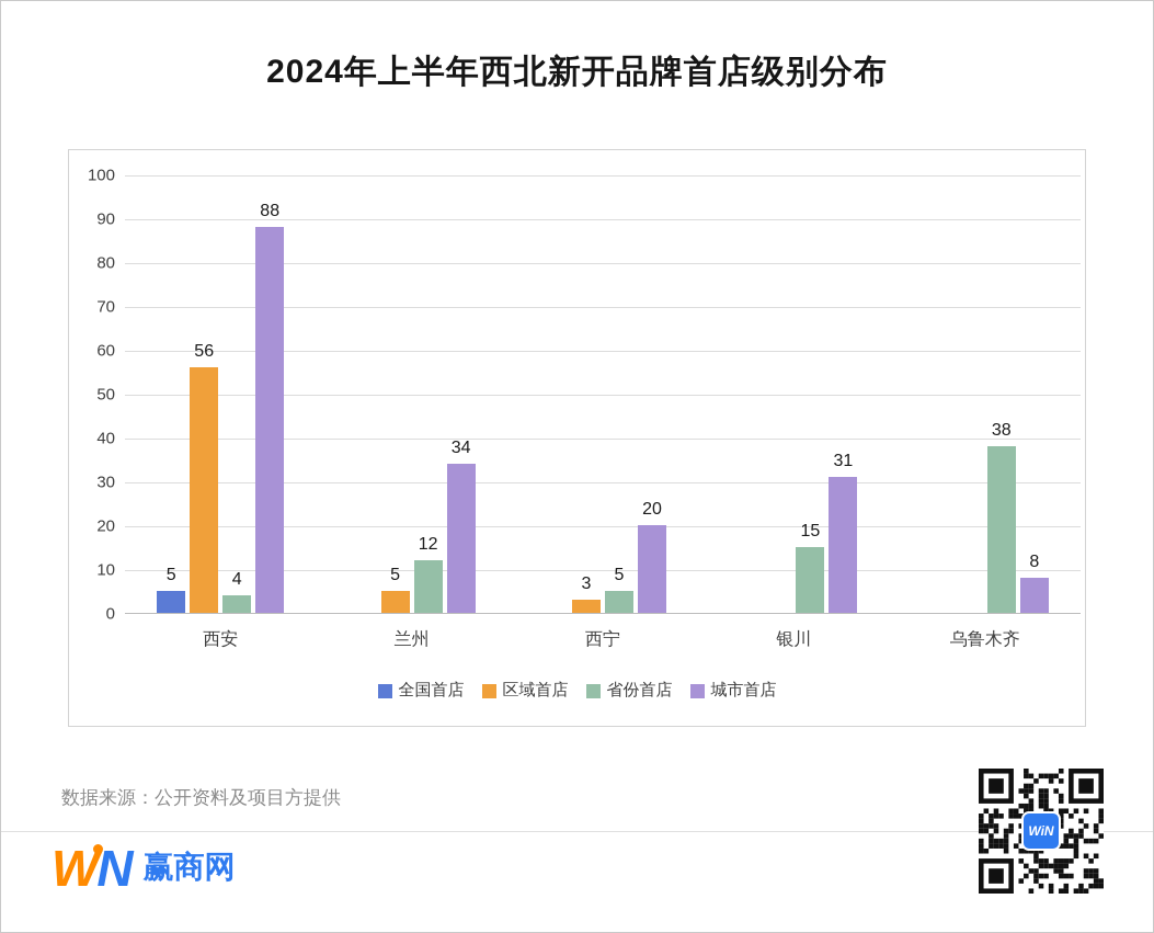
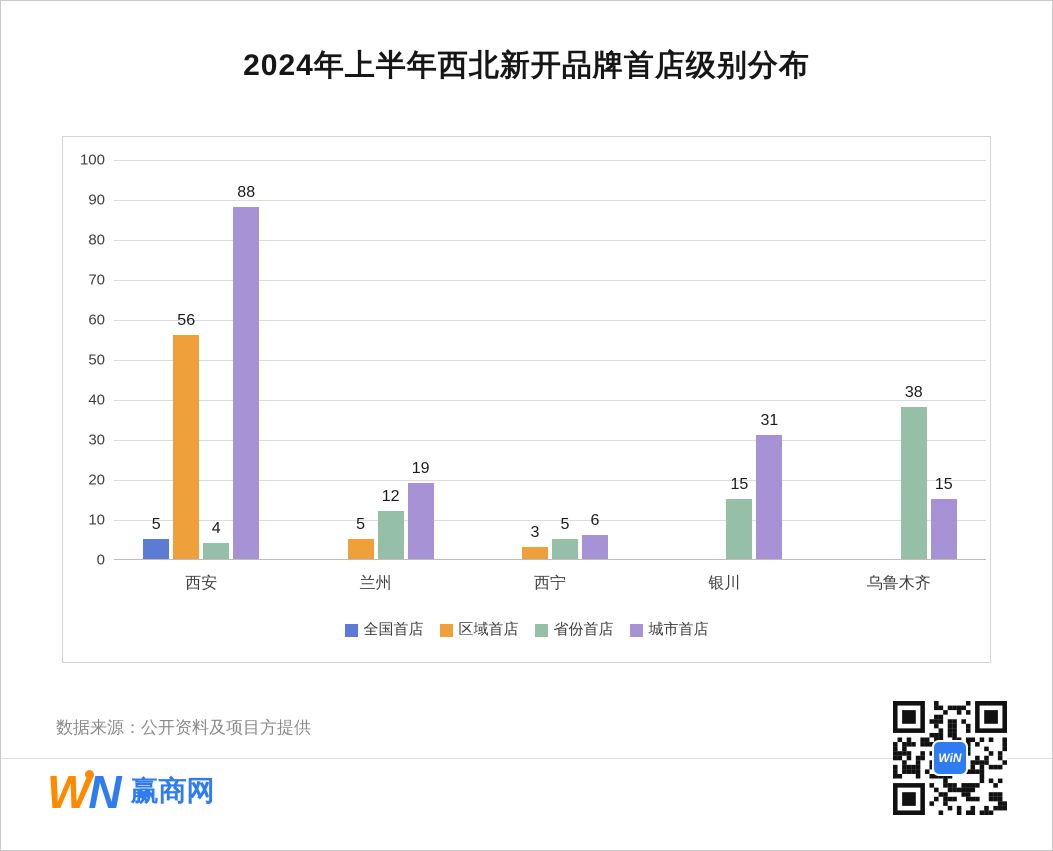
城市首店/兰州: 34 -> 19
城市首店/西宁: 20 -> 6
城市首店/乌鲁木齐: 8 -> 15
